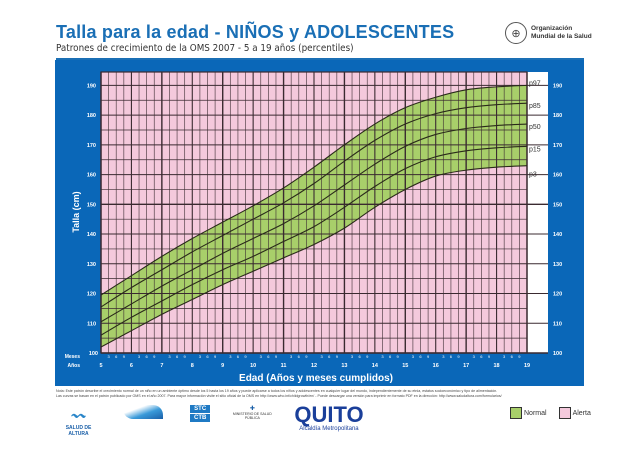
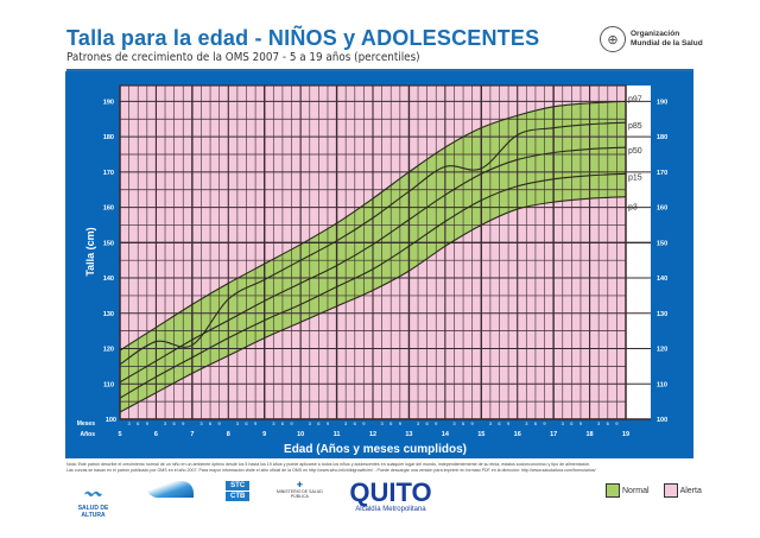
p85/7: 128 -> 121
p85/15: 177 -> 171
